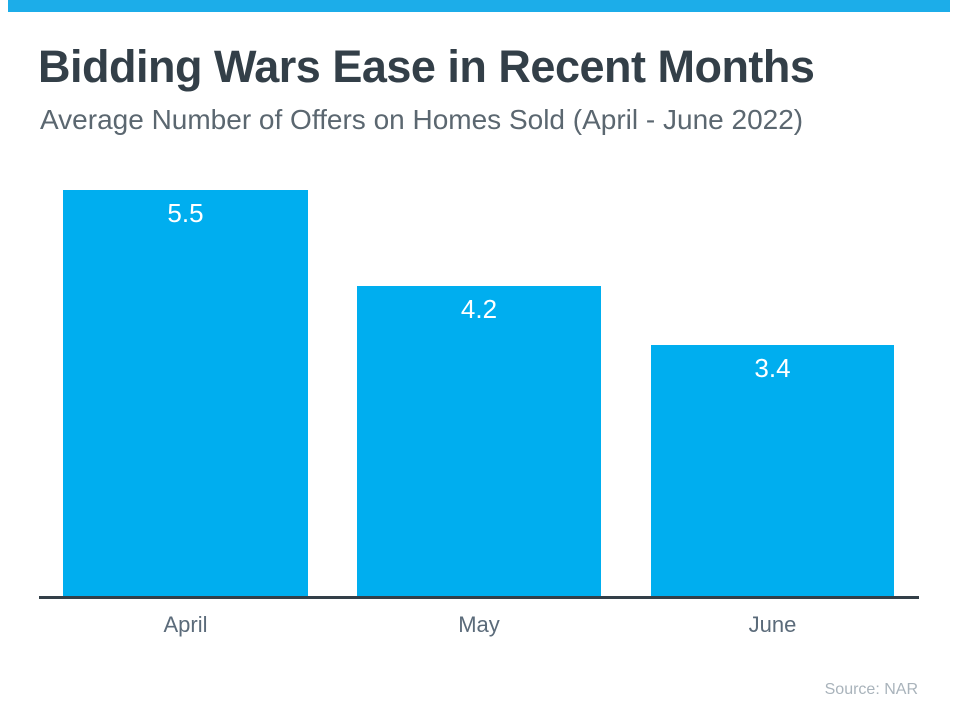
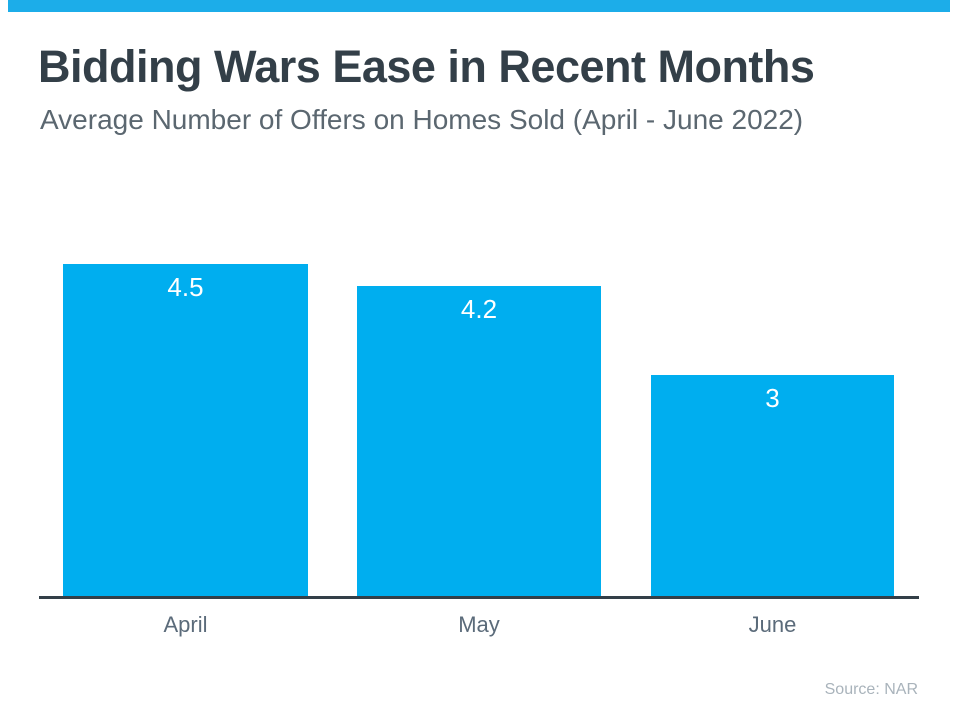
April: 5.5 -> 4.5
June: 3.4 -> 3
